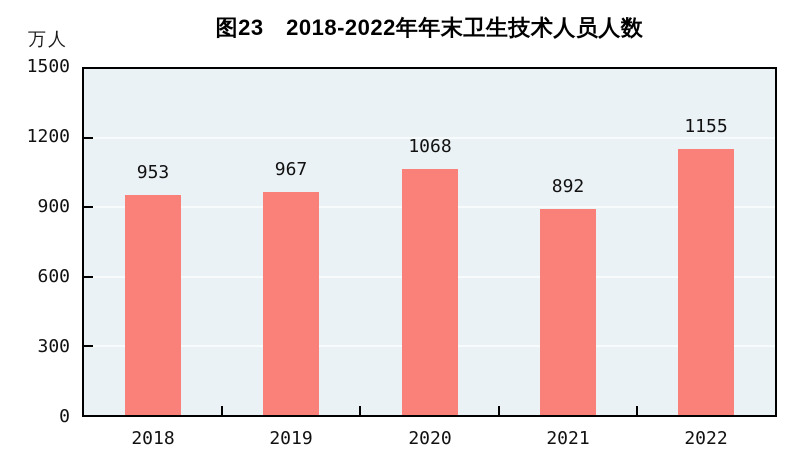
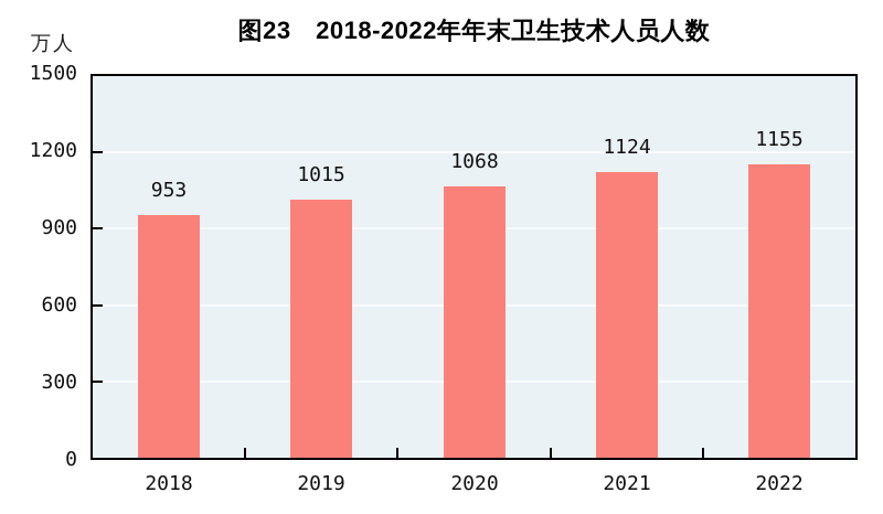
2019: 967 -> 1015
2021: 892 -> 1124
